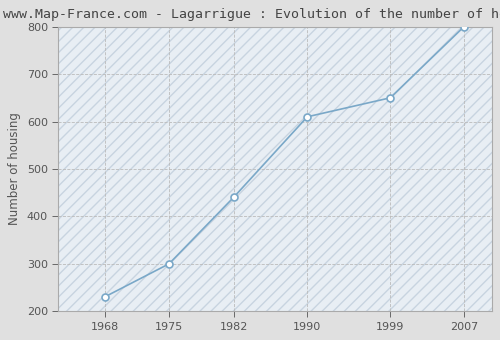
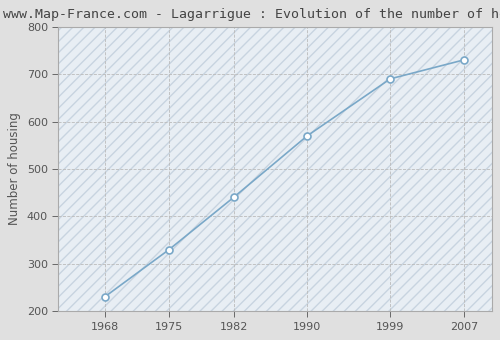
1975: 300 -> 330
1990: 610 -> 570
1999: 650 -> 690
2007: 800 -> 730
